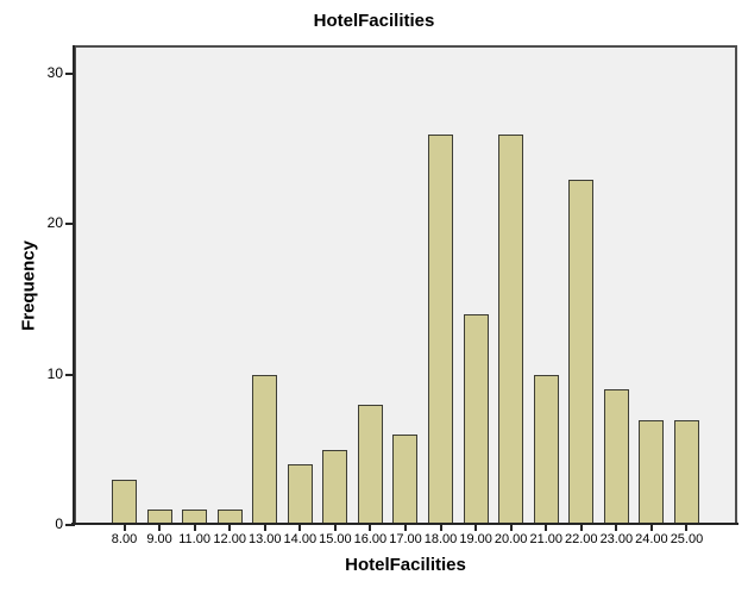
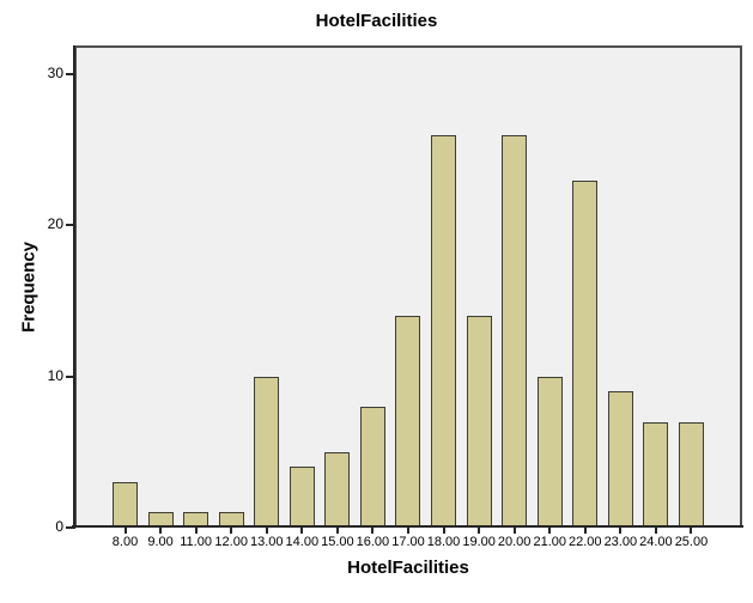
17.00: 6 -> 14
